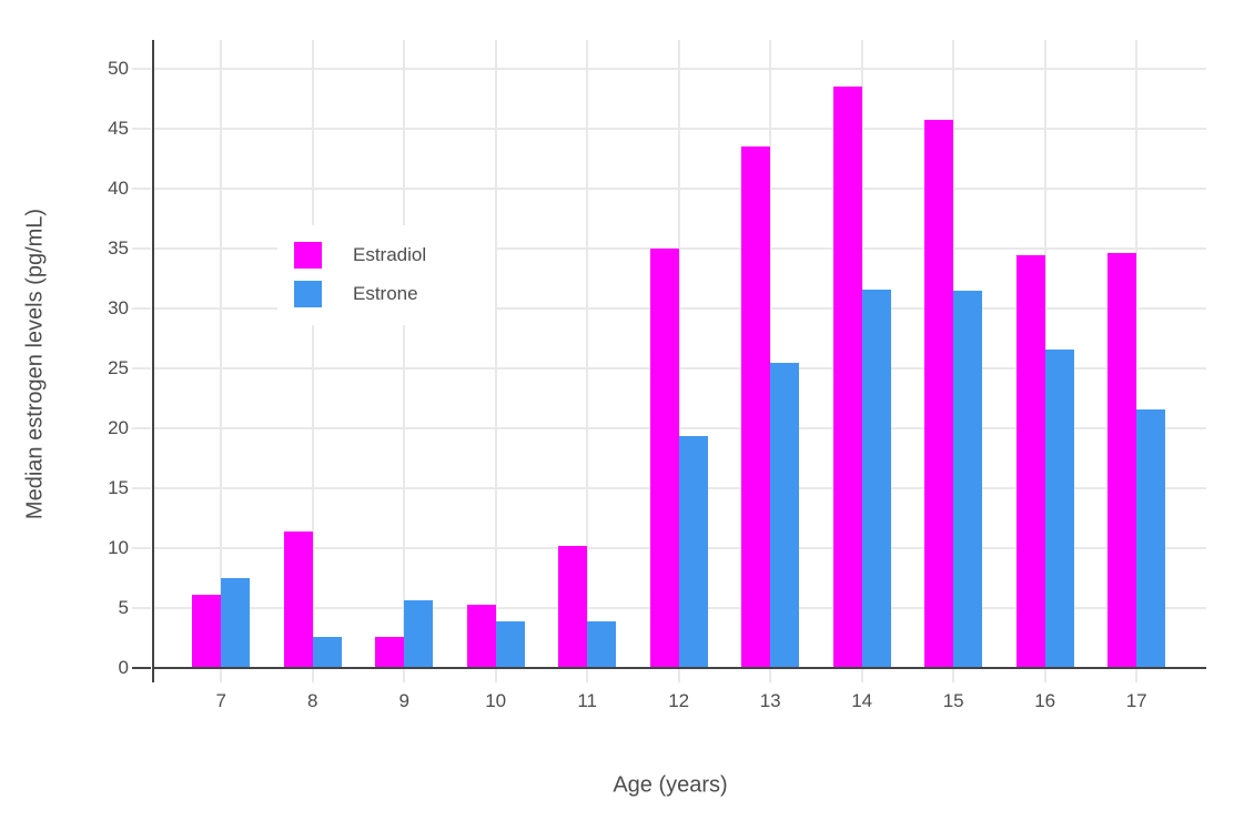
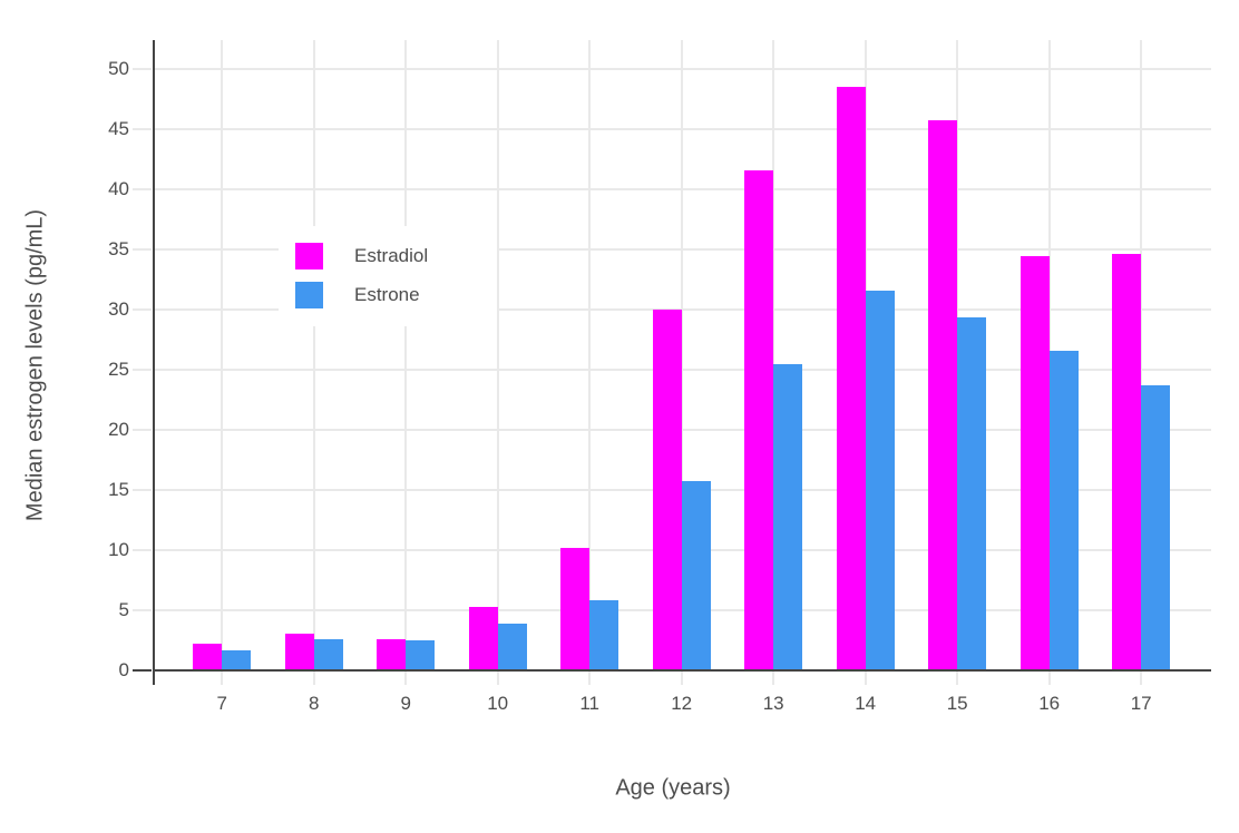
Estradiol/7: 6.1 -> 2.2
Estrone/7: 7.5 -> 1.6
Estradiol/8: 11.4 -> 3.0
Estrone/9: 5.6 -> 2.5
Estrone/11: 3.9 -> 5.8
Estradiol/12: 35.0 -> 30.0
Estrone/12: 19.3 -> 15.7
Estradiol/13: 43.5 -> 41.6
Estrone/15: 31.5 -> 29.4
Estrone/17: 21.6 -> 23.7
